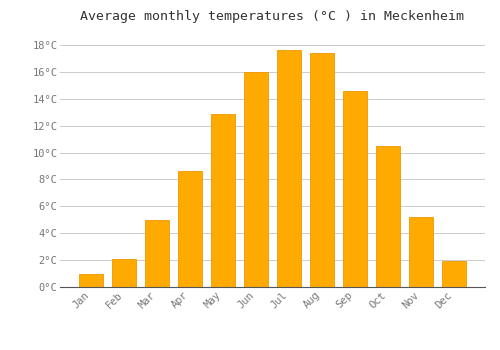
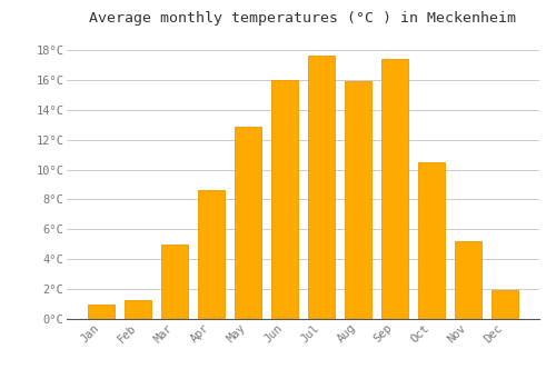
Feb: 2.1°C -> 1.3°C
Aug: 17.4°C -> 15.9°C
Sep: 14.6°C -> 17.4°C
